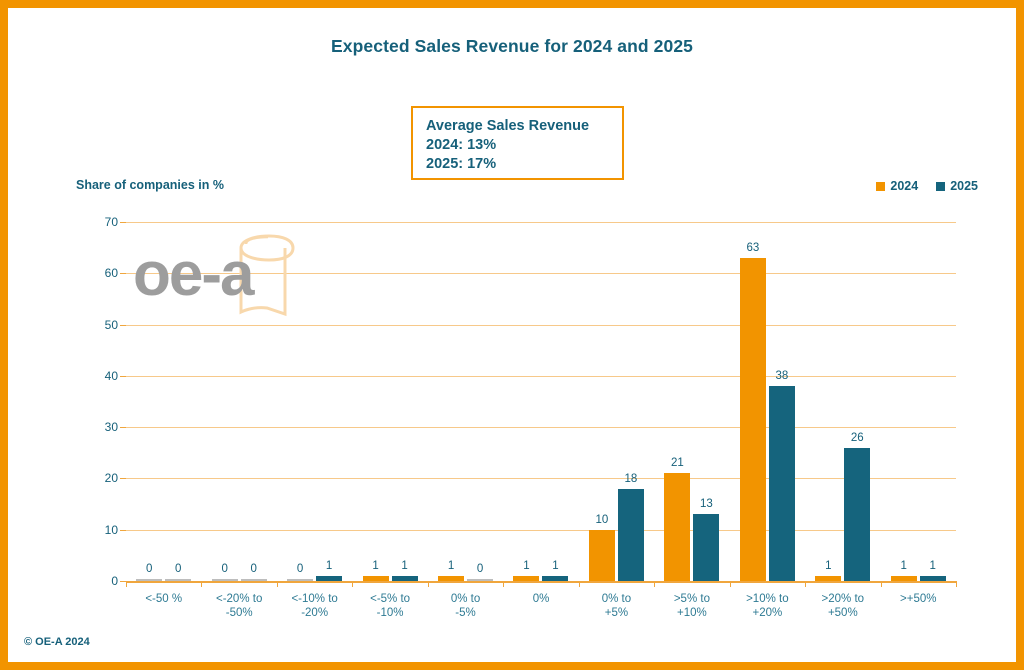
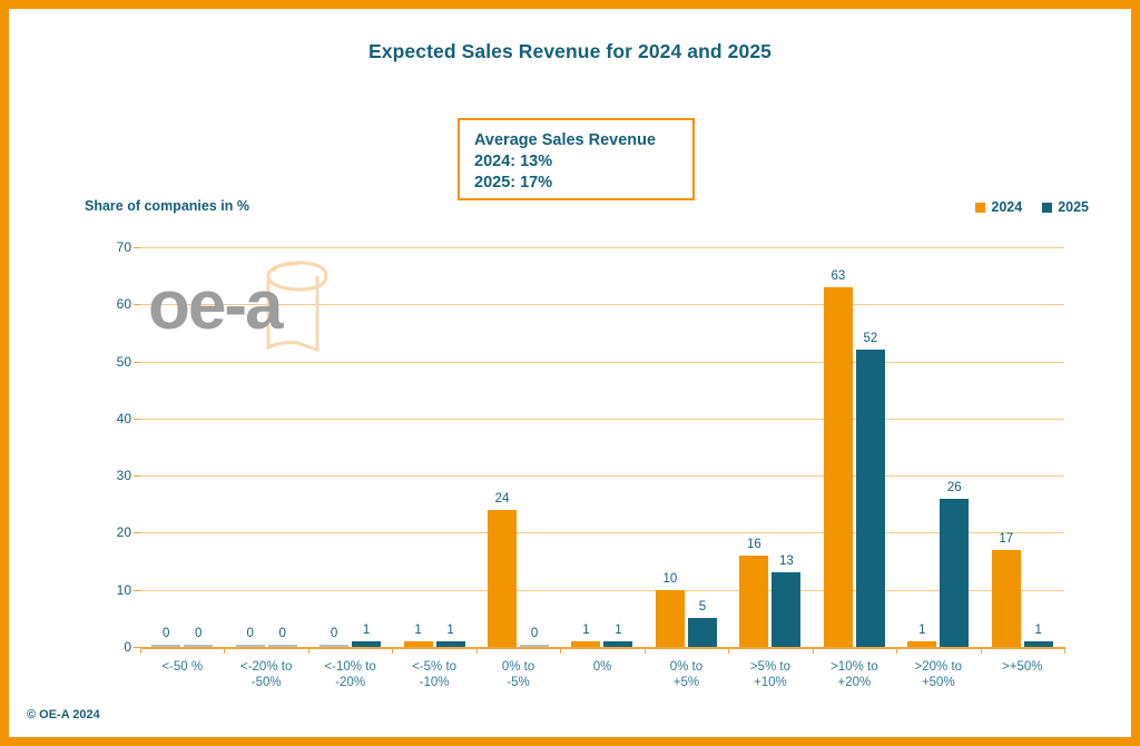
2024/0% to -5%: 1 -> 24
2025/0% to +5%: 18 -> 5
2024/>5% to +10%: 21 -> 16
2025/>10% to +20%: 38 -> 52
2024/>+50%: 1 -> 17
